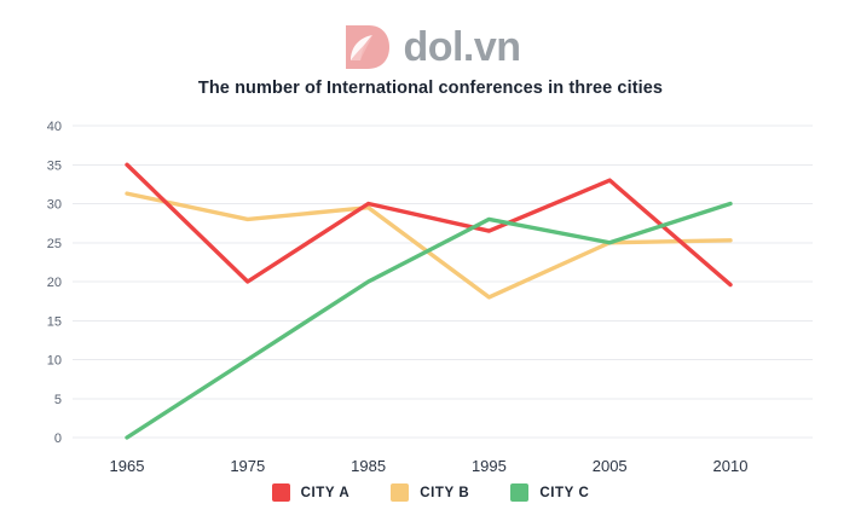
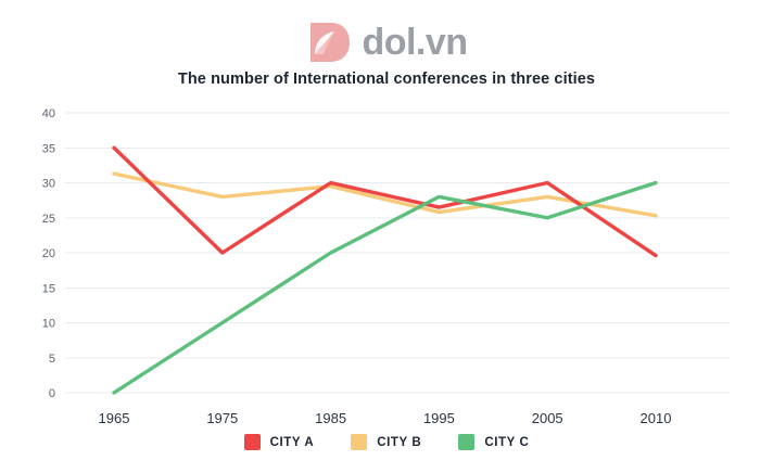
CITY B/1995: 18 -> 26
CITY A/2005: 33 -> 30
CITY B/2005: 25 -> 28
